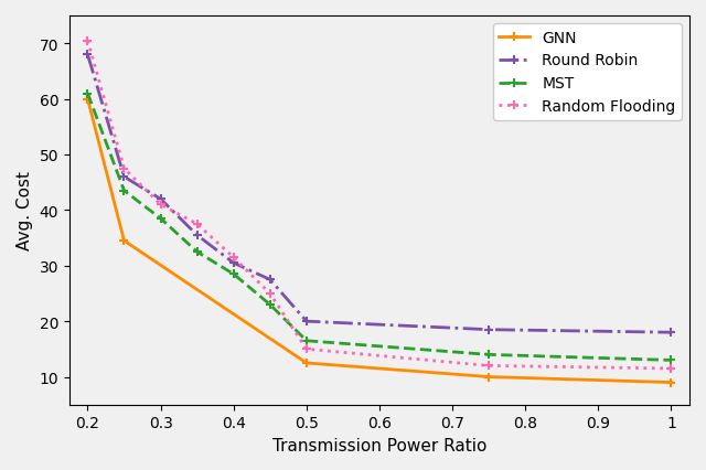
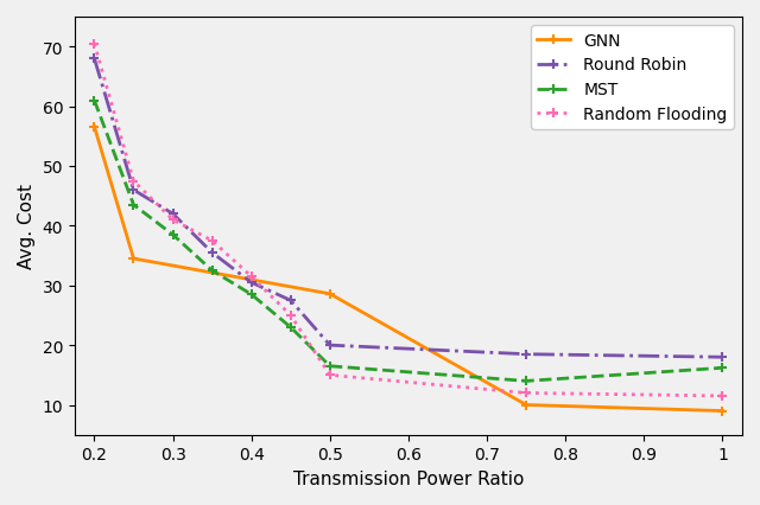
GNN/0.2: 60.0 -> 56.6
GNN/0.5: 12.5 -> 28.6
MST/1: 13.0 -> 16.2
